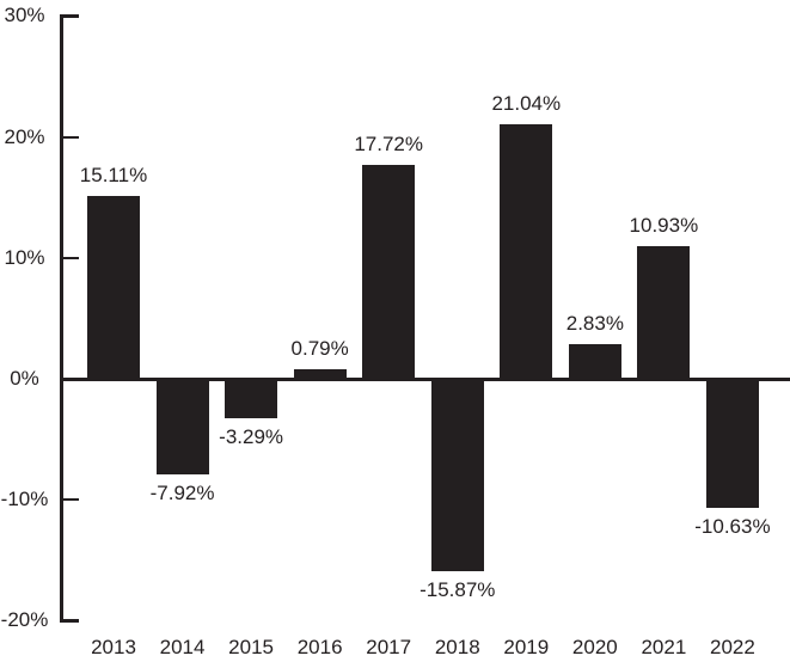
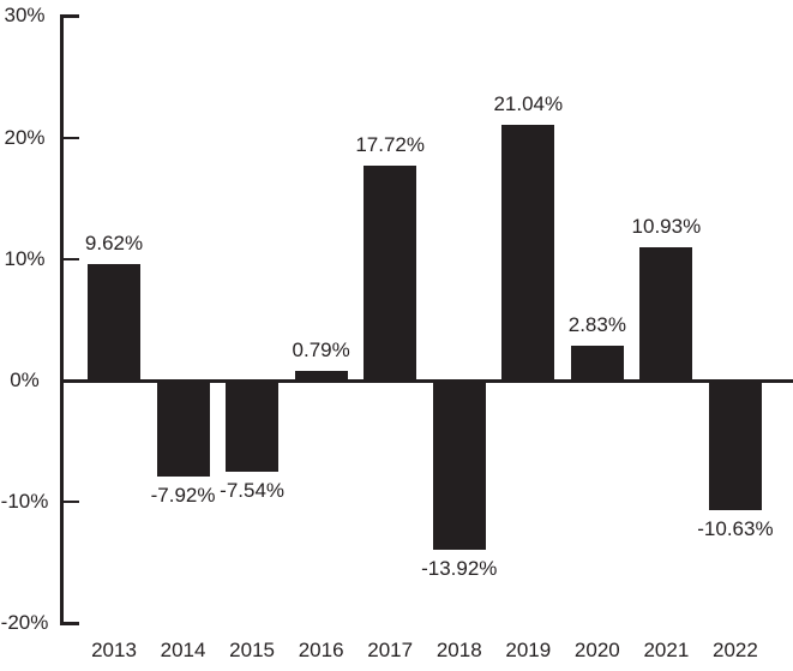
2013: 15.11% -> 9.62%
2015: -3.29% -> -7.54%
2018: -15.87% -> -13.92%
